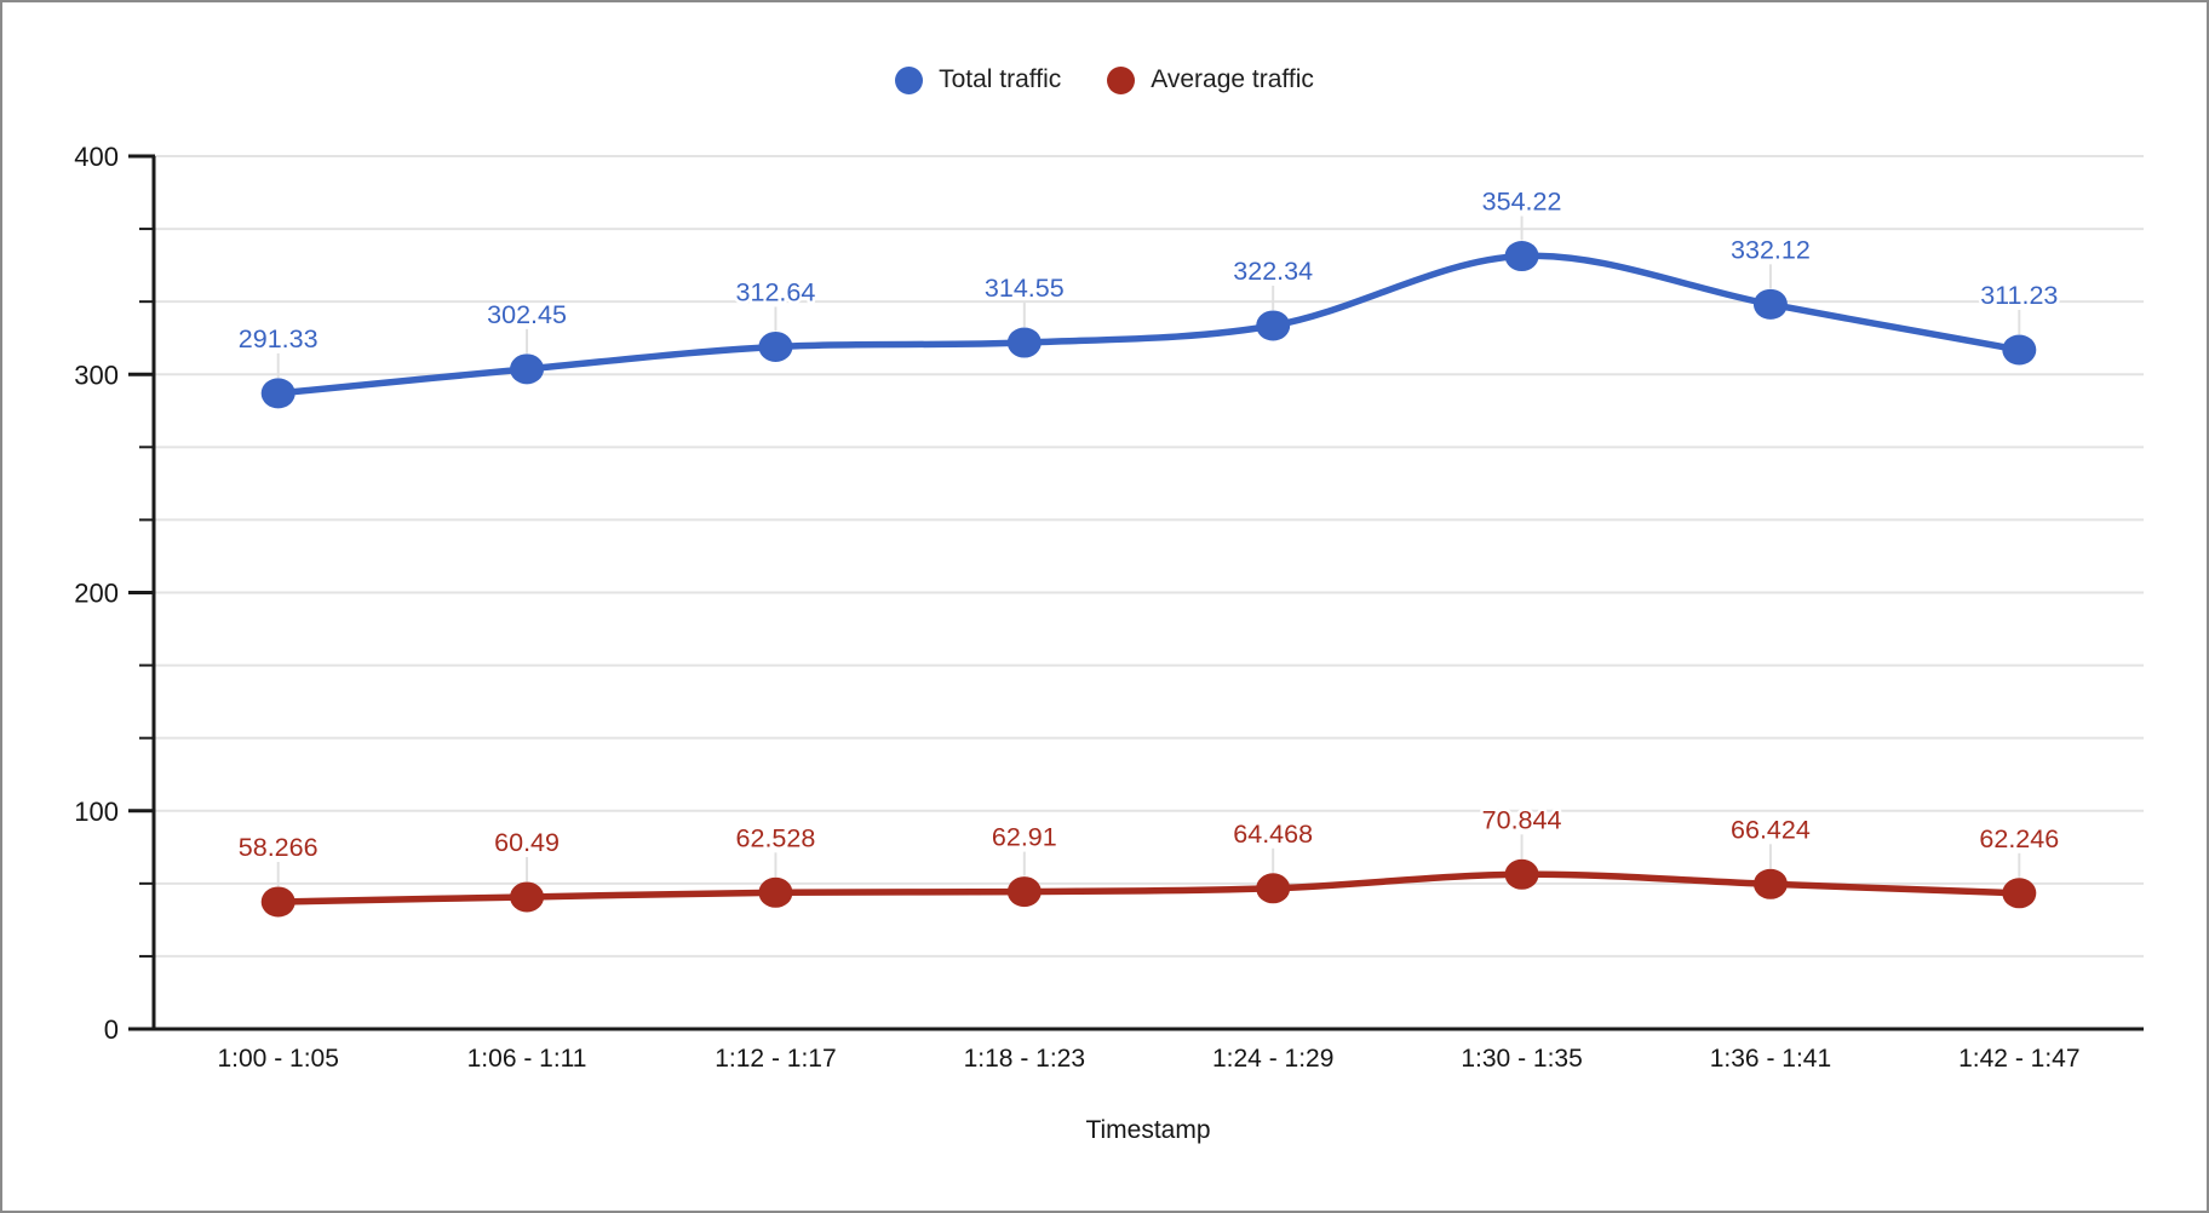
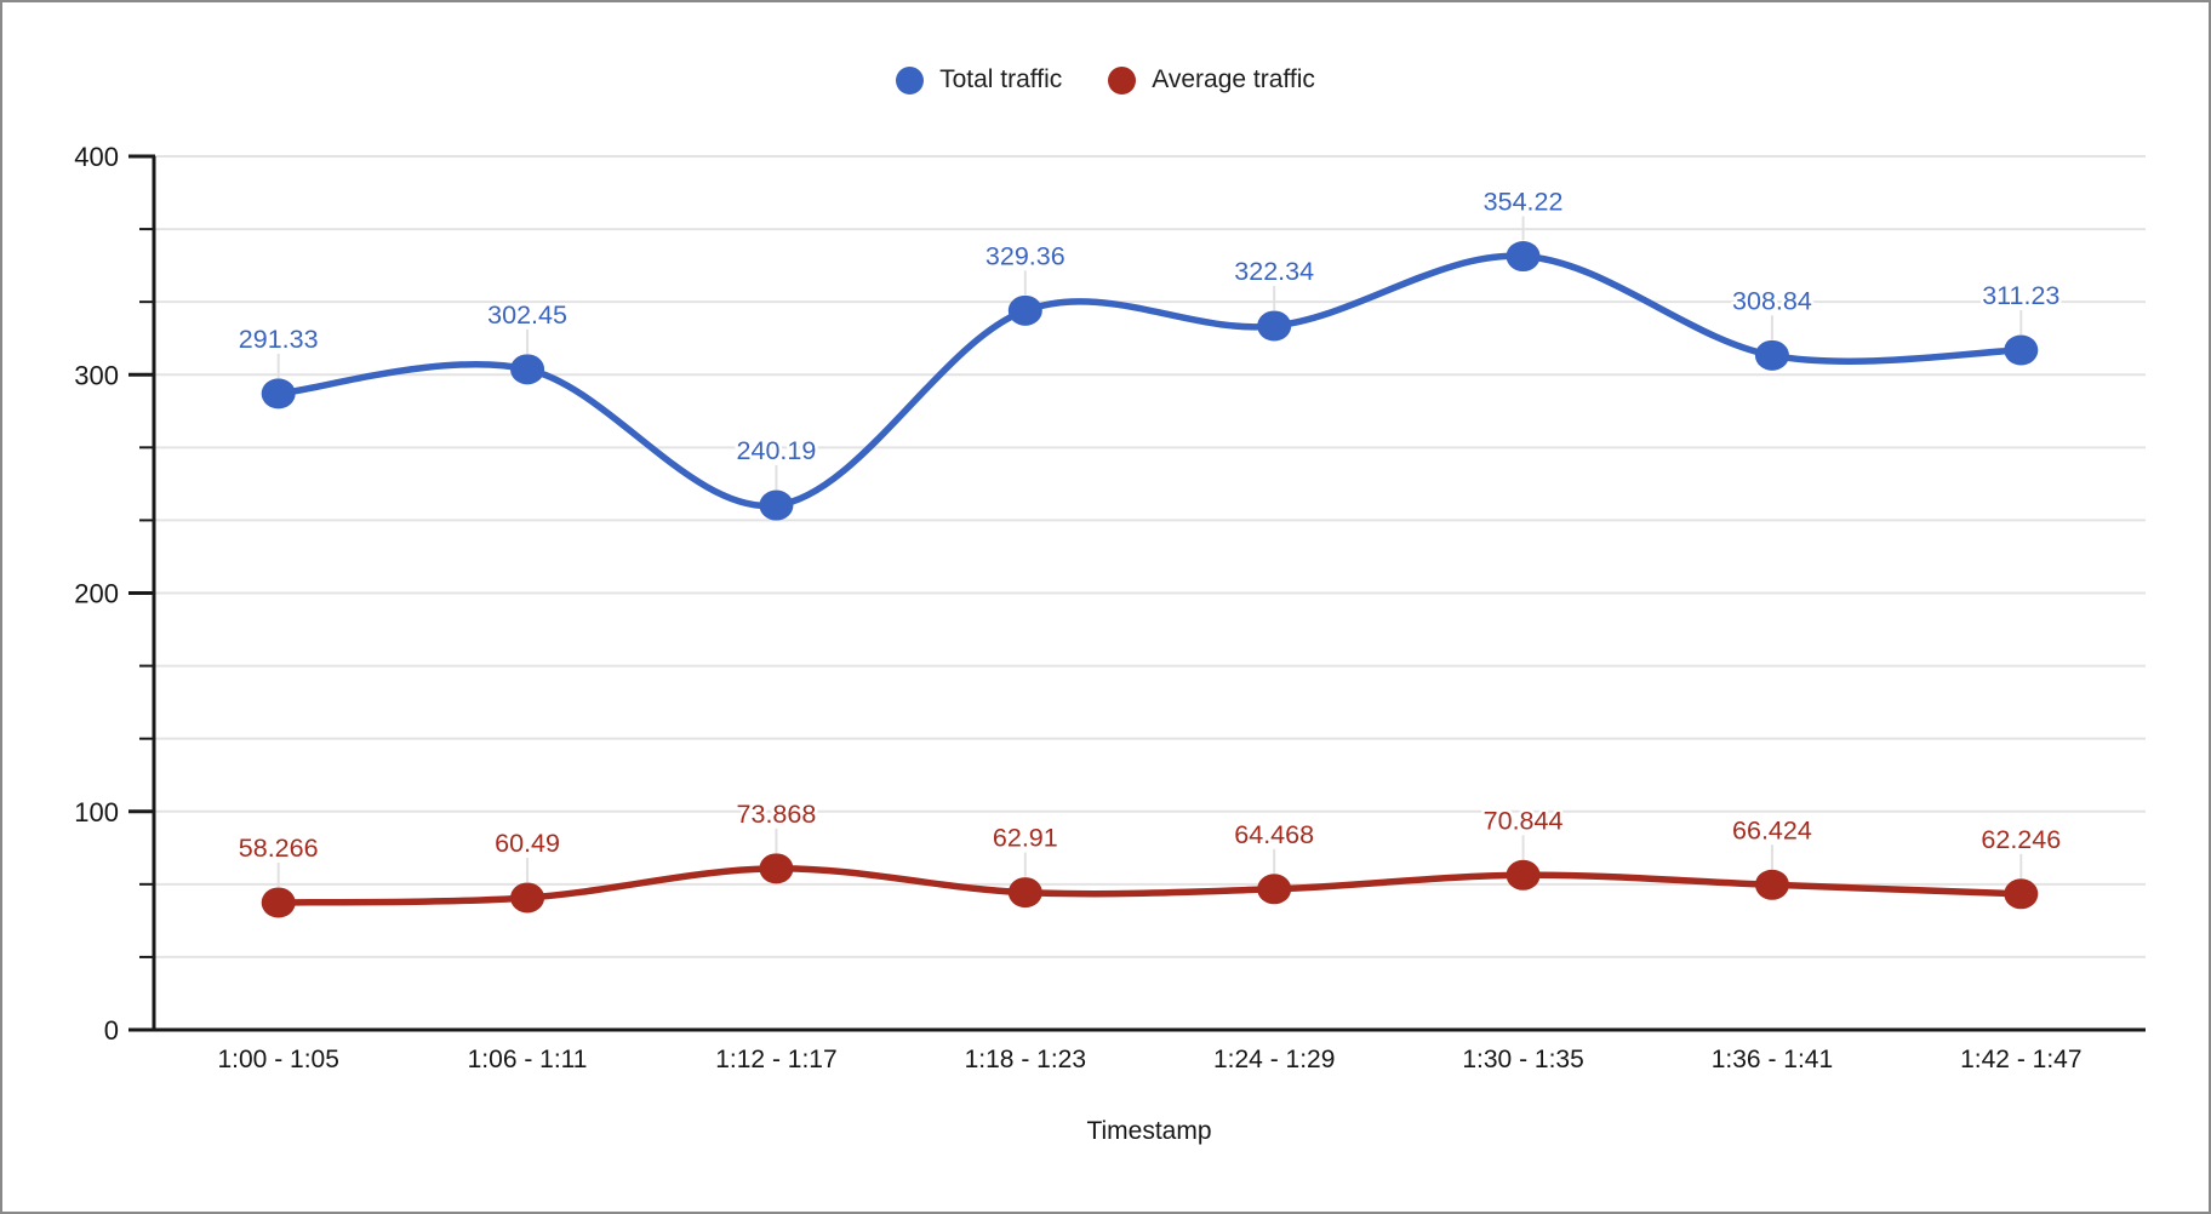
Total traffic/1:12 - 1:17: 312.64 -> 240.19
Average traffic/1:12 - 1:17: 62.528 -> 73.868
Total traffic/1:18 - 1:23: 314.55 -> 329.36
Total traffic/1:36 - 1:41: 332.12 -> 308.84
